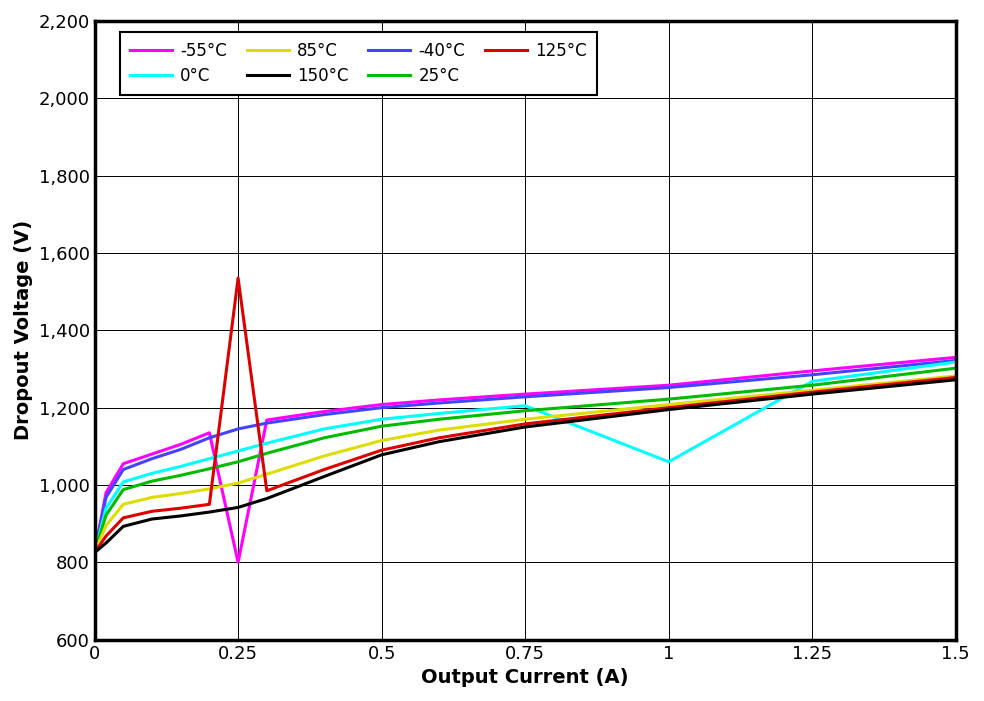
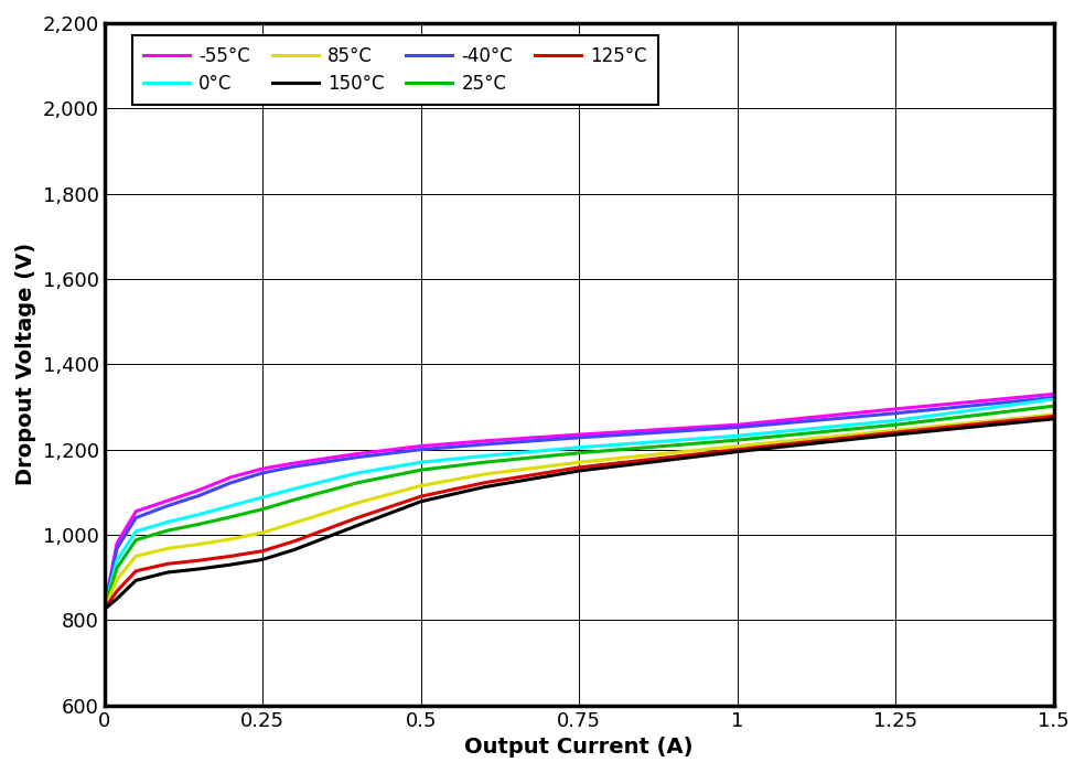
-55°C/0.25: 800 -> 1,155
125°C/0.25: 1,535 -> 962
0°C/1: 1,060 -> 1,232
